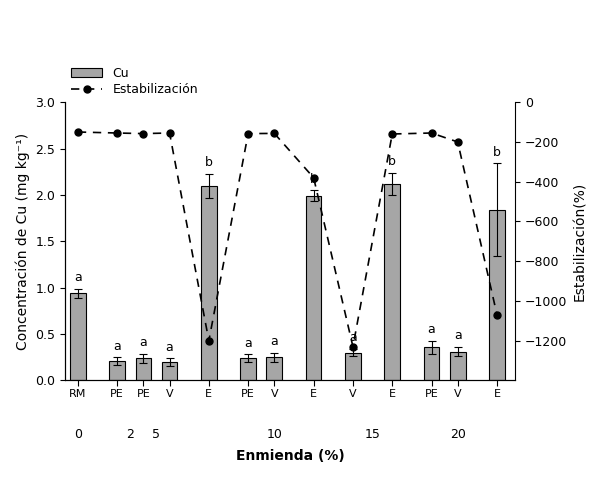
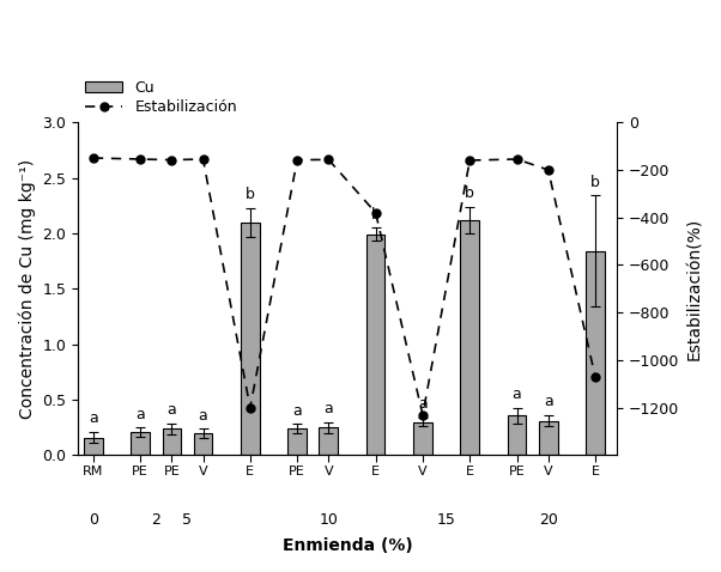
Cu/RM: 0.94 -> 0.16
